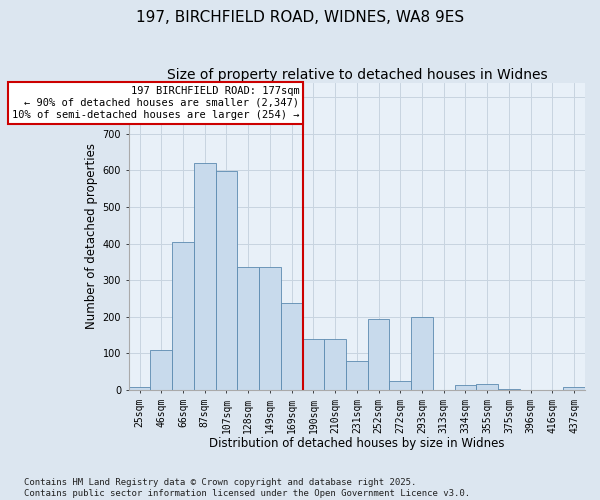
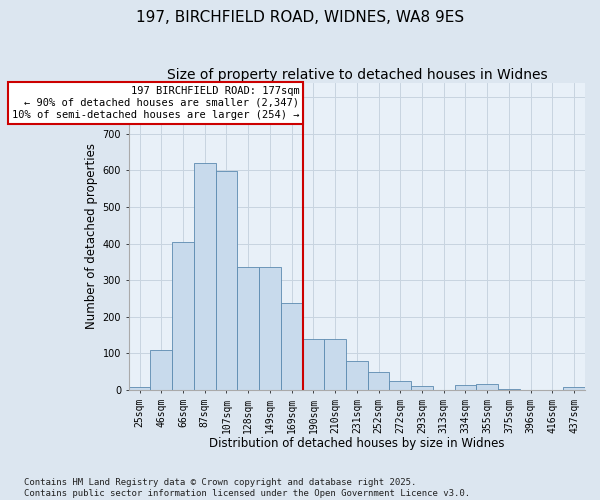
252sqm: 195 -> 50
293sqm: 200 -> 12
